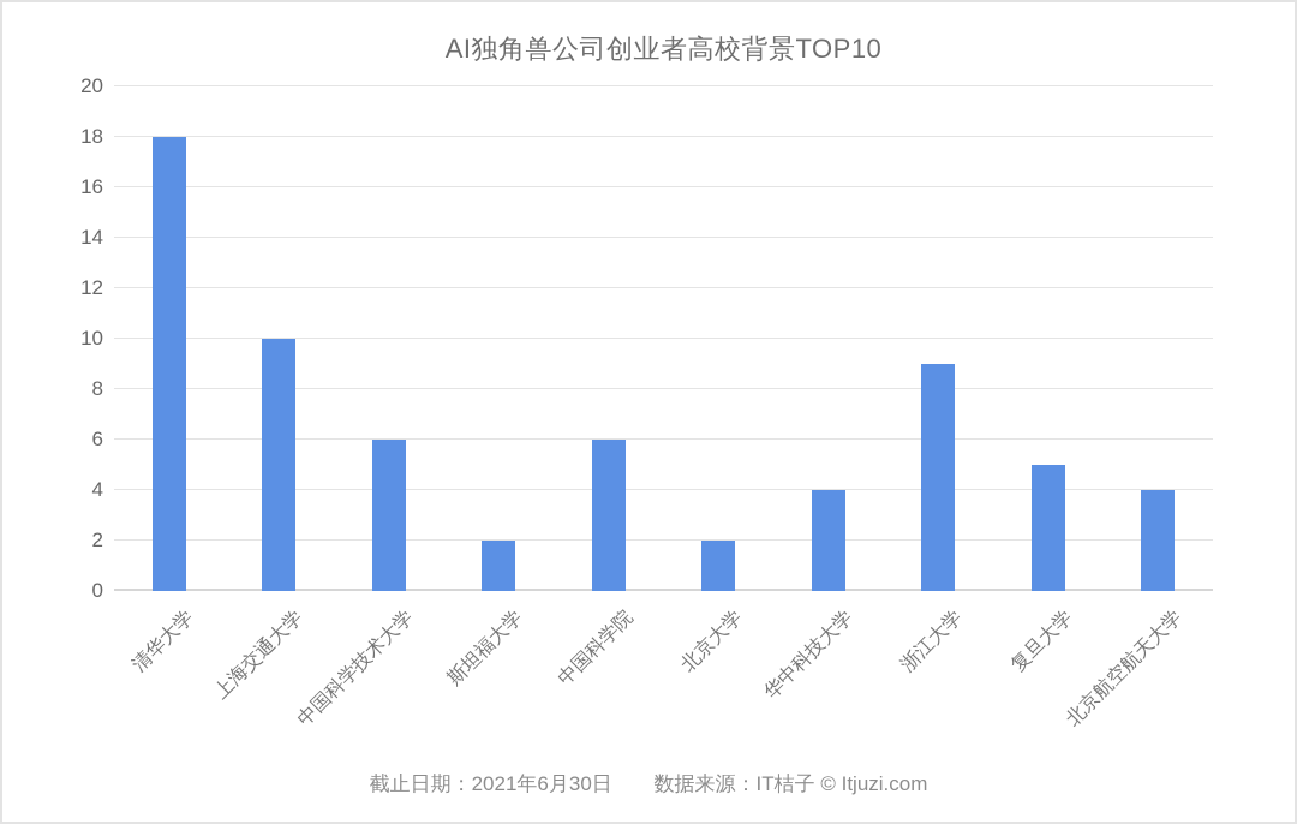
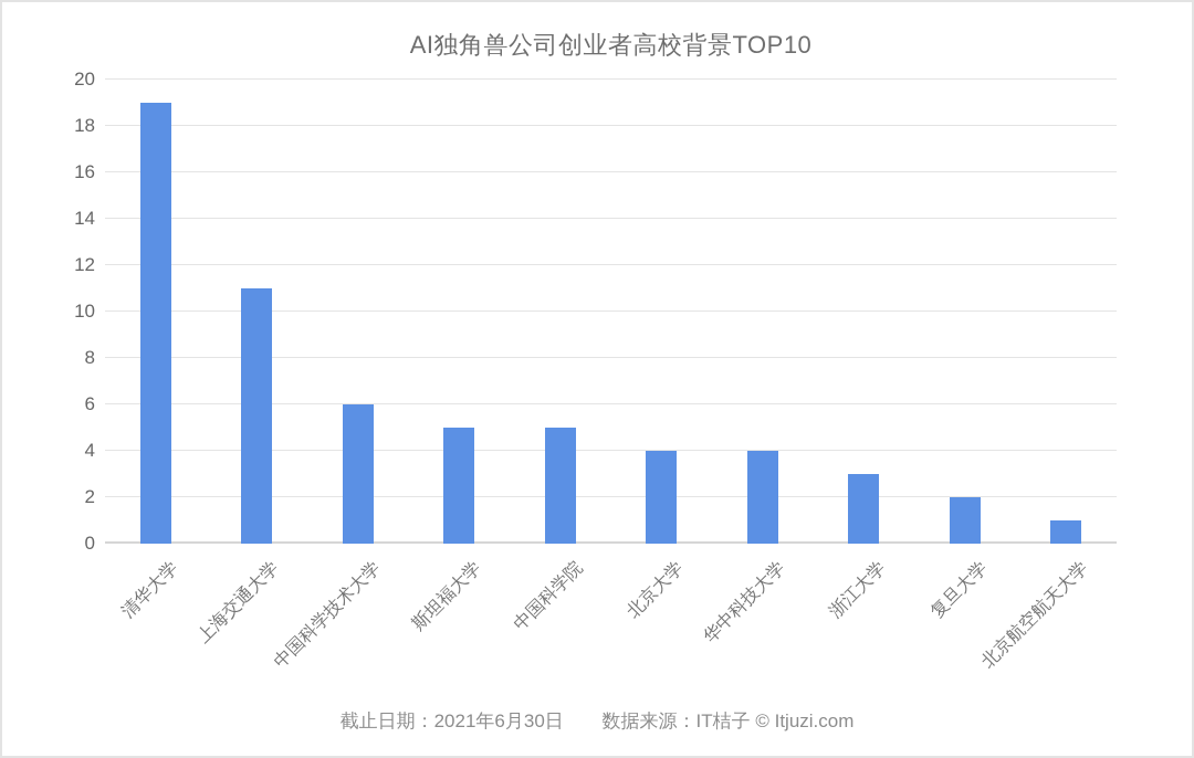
清华大学: 18 -> 19
上海交通大学: 10 -> 11
斯坦福大学: 2 -> 5
中国科学院: 6 -> 5
北京大学: 2 -> 4
浙江大学: 9 -> 3
复旦大学: 5 -> 2
北京航空航天大学: 4 -> 1
